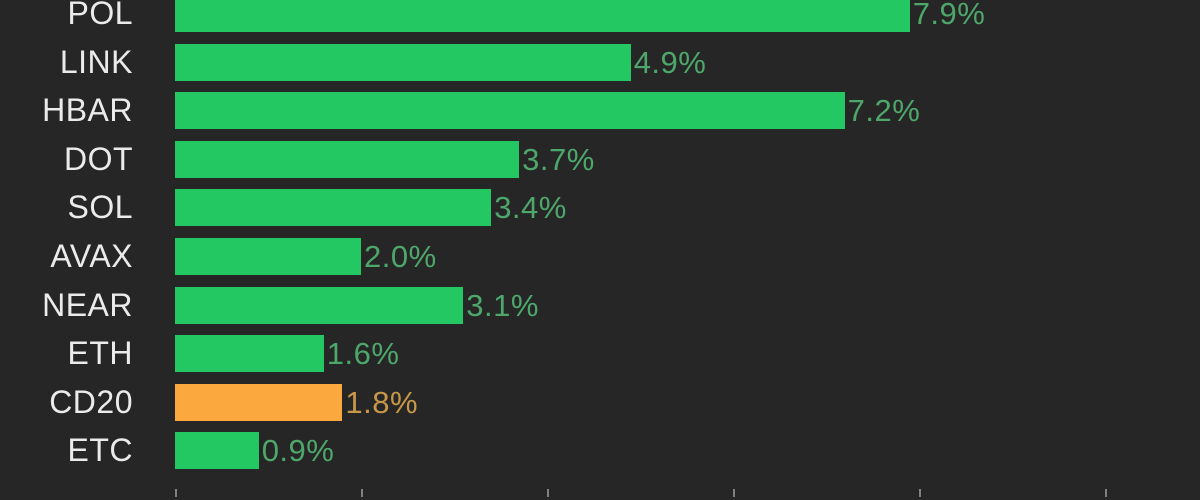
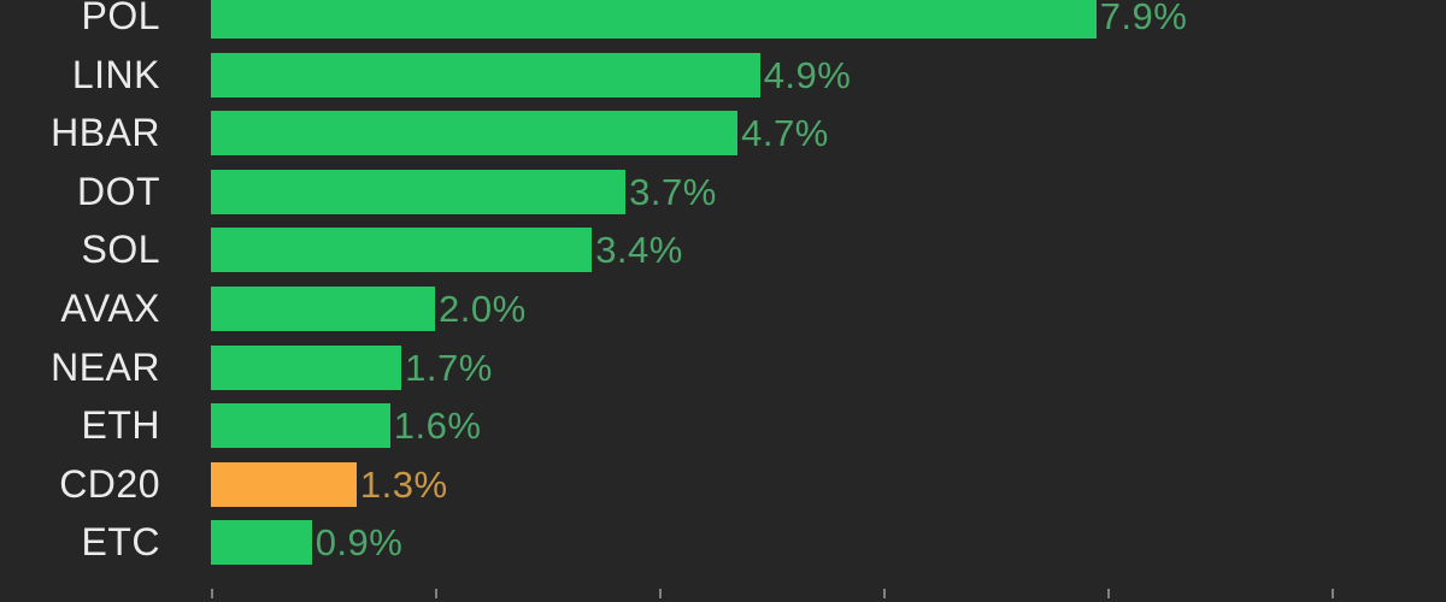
HBAR: 7.2% -> 4.7%
NEAR: 3.1% -> 1.7%
CD20: 1.8% -> 1.3%
